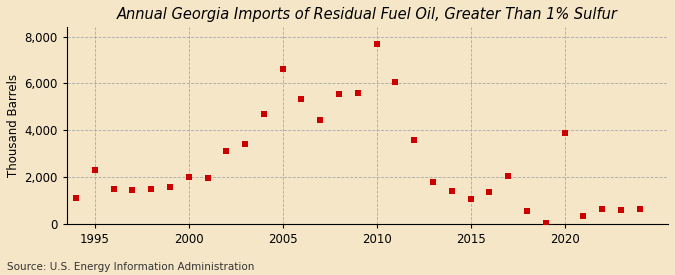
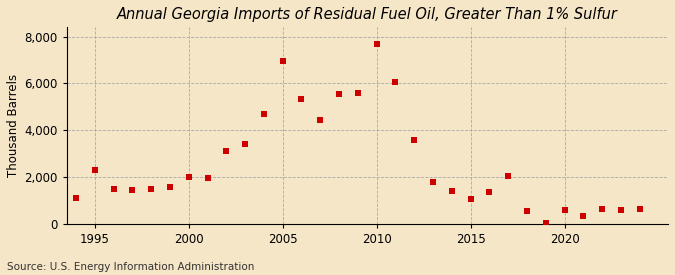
2005: 6,600 -> 6,950
2020: 3,900 -> 600
